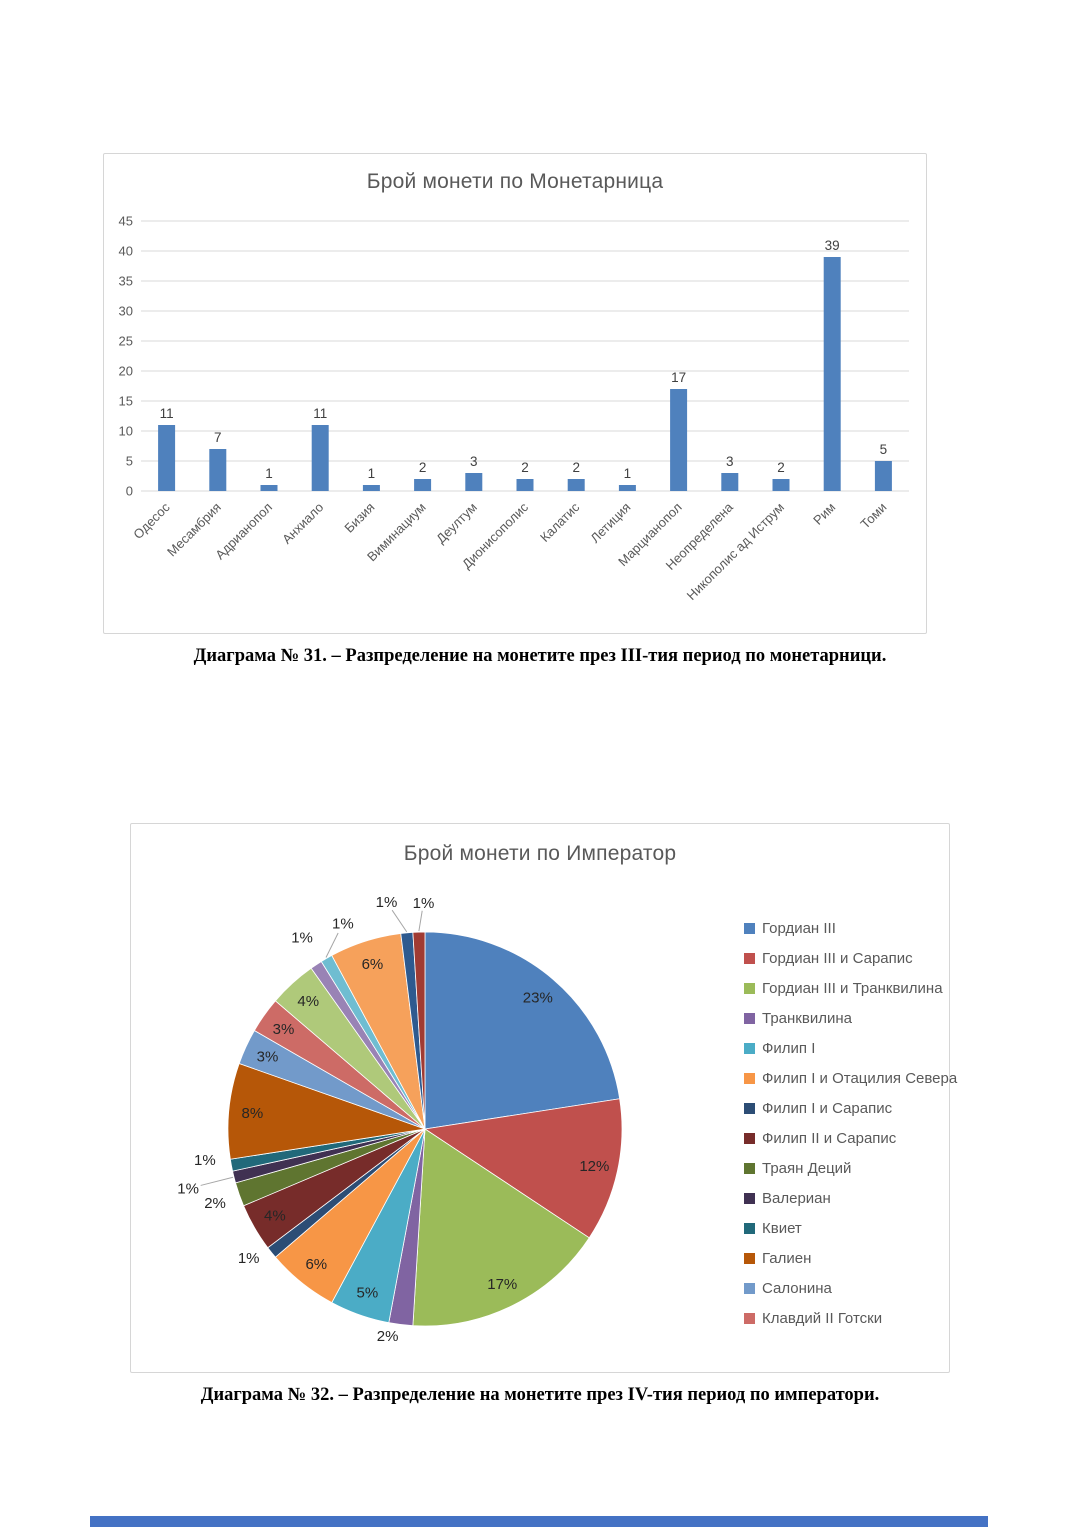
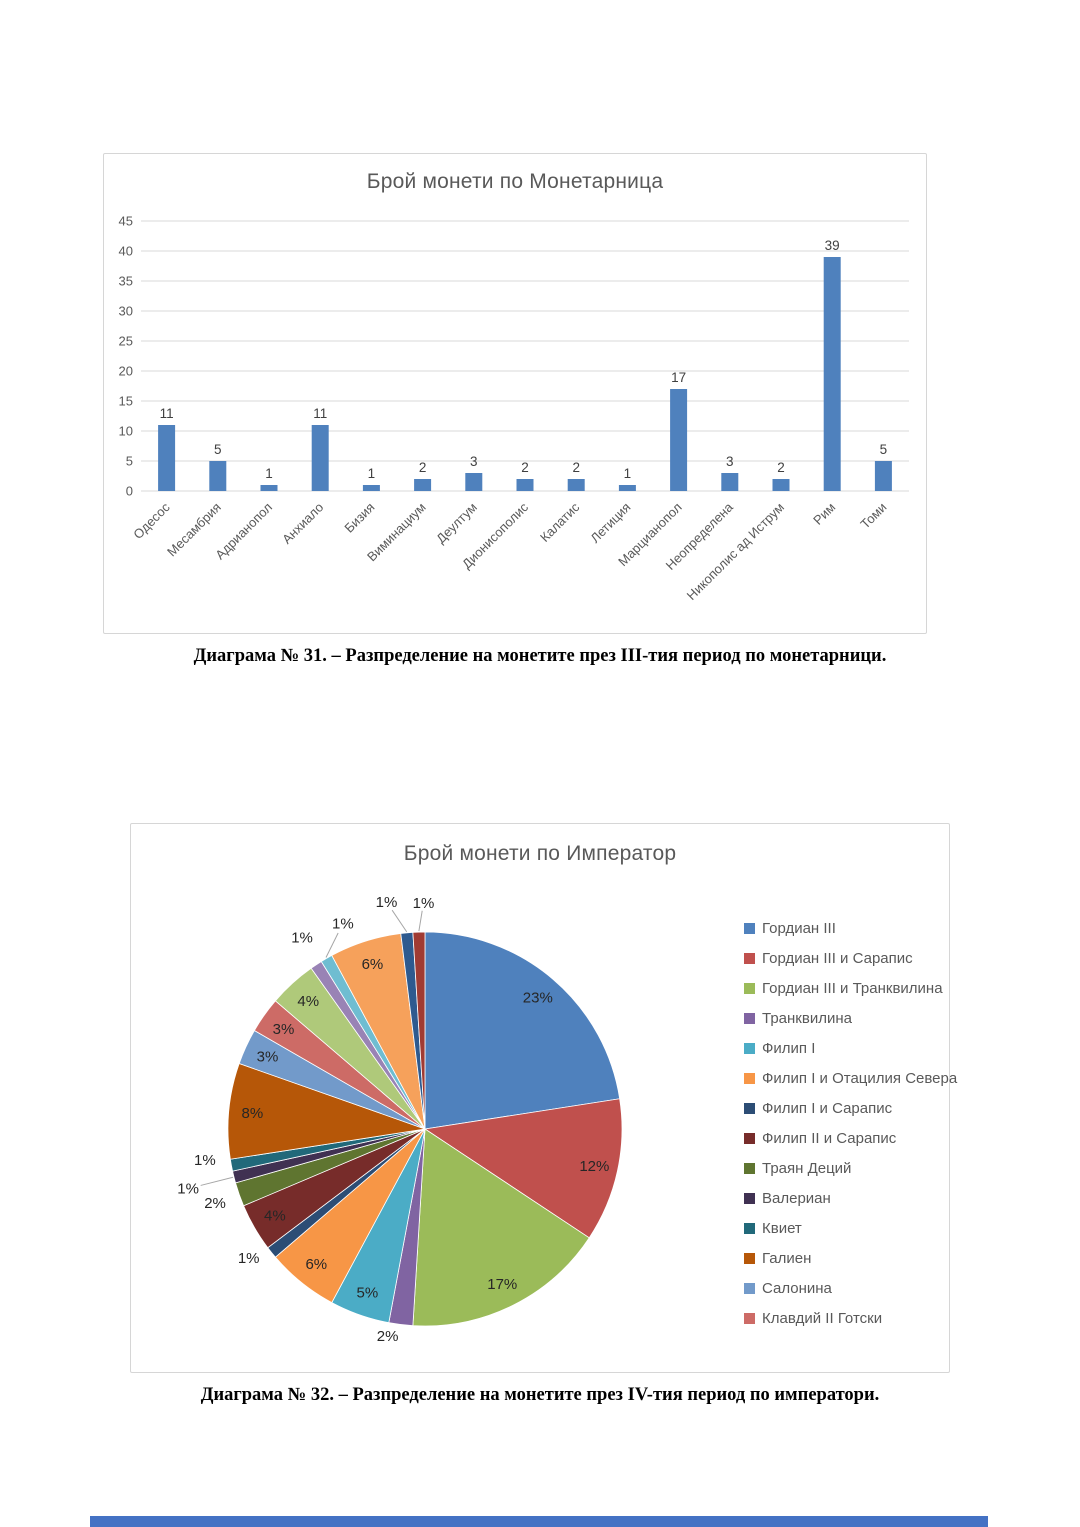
Брой монети по Монетарница/Месамбрия: 7 -> 5
